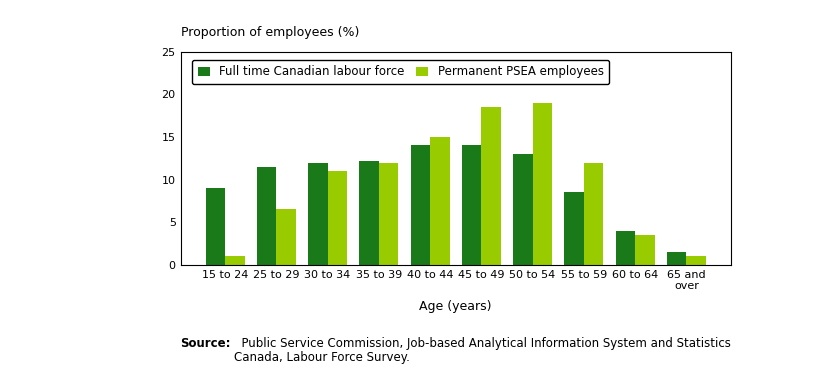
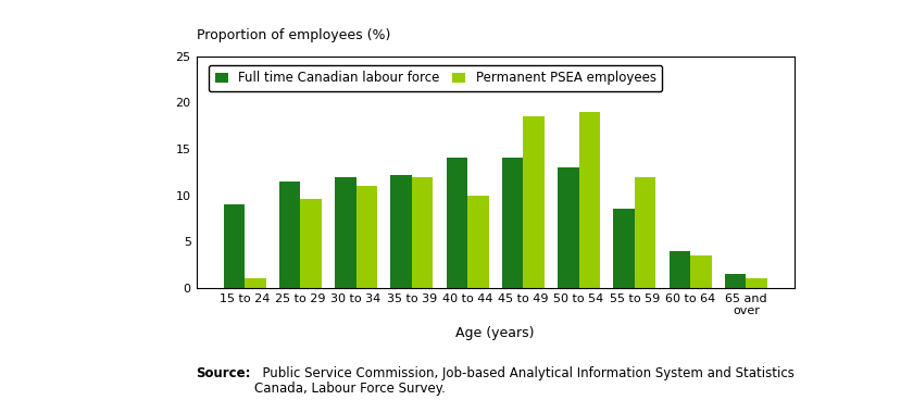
Permanent PSEA employees/25 to 29: 6.5 -> 9.6
Permanent PSEA employees/40 to 44: 15.0 -> 10.0
